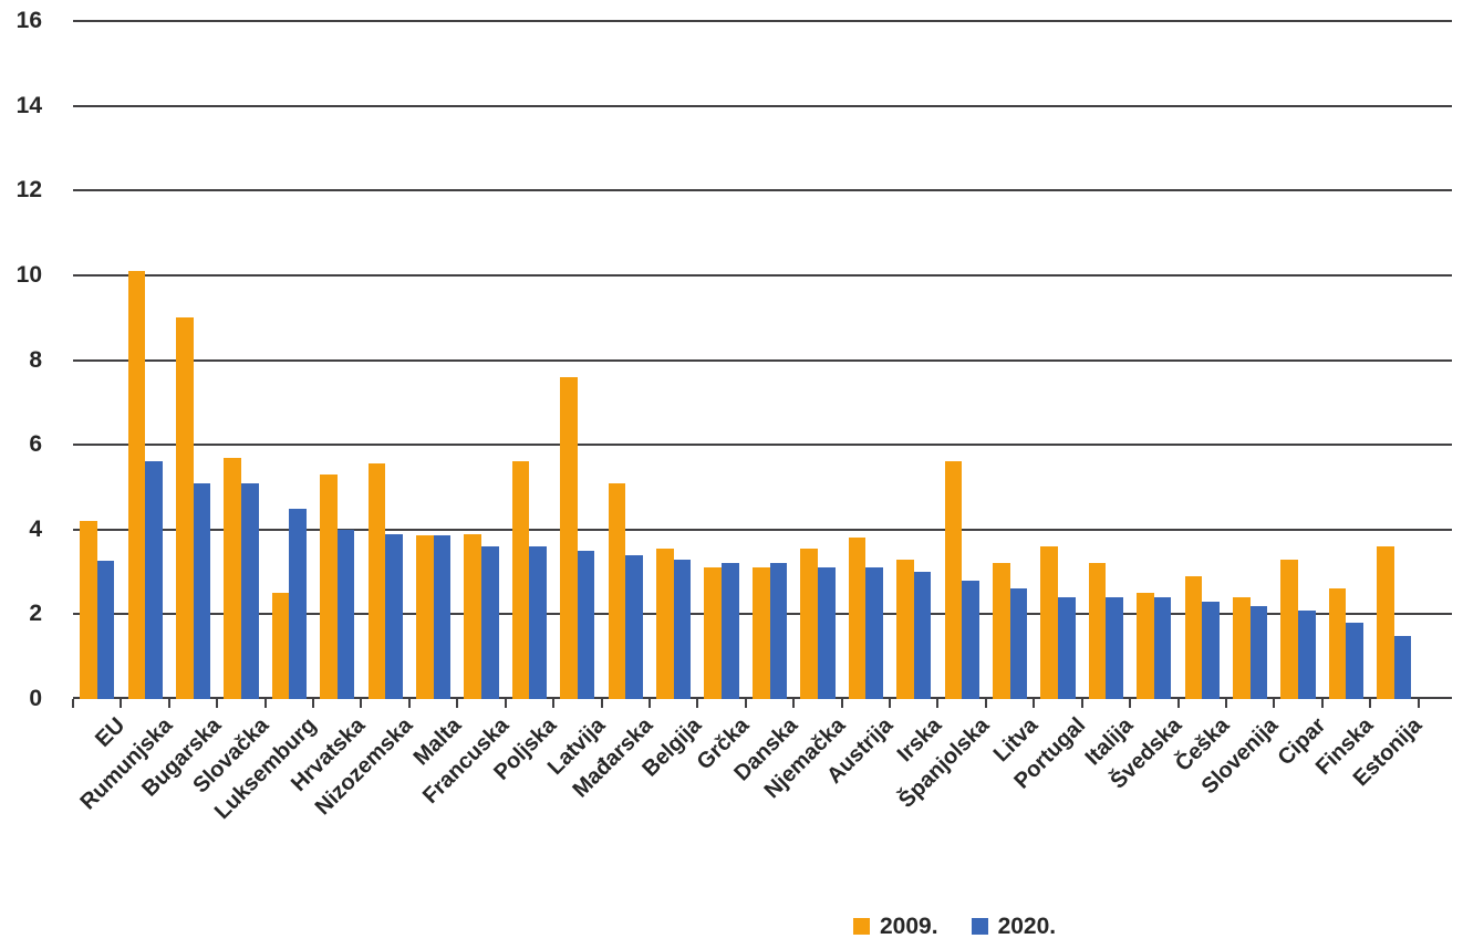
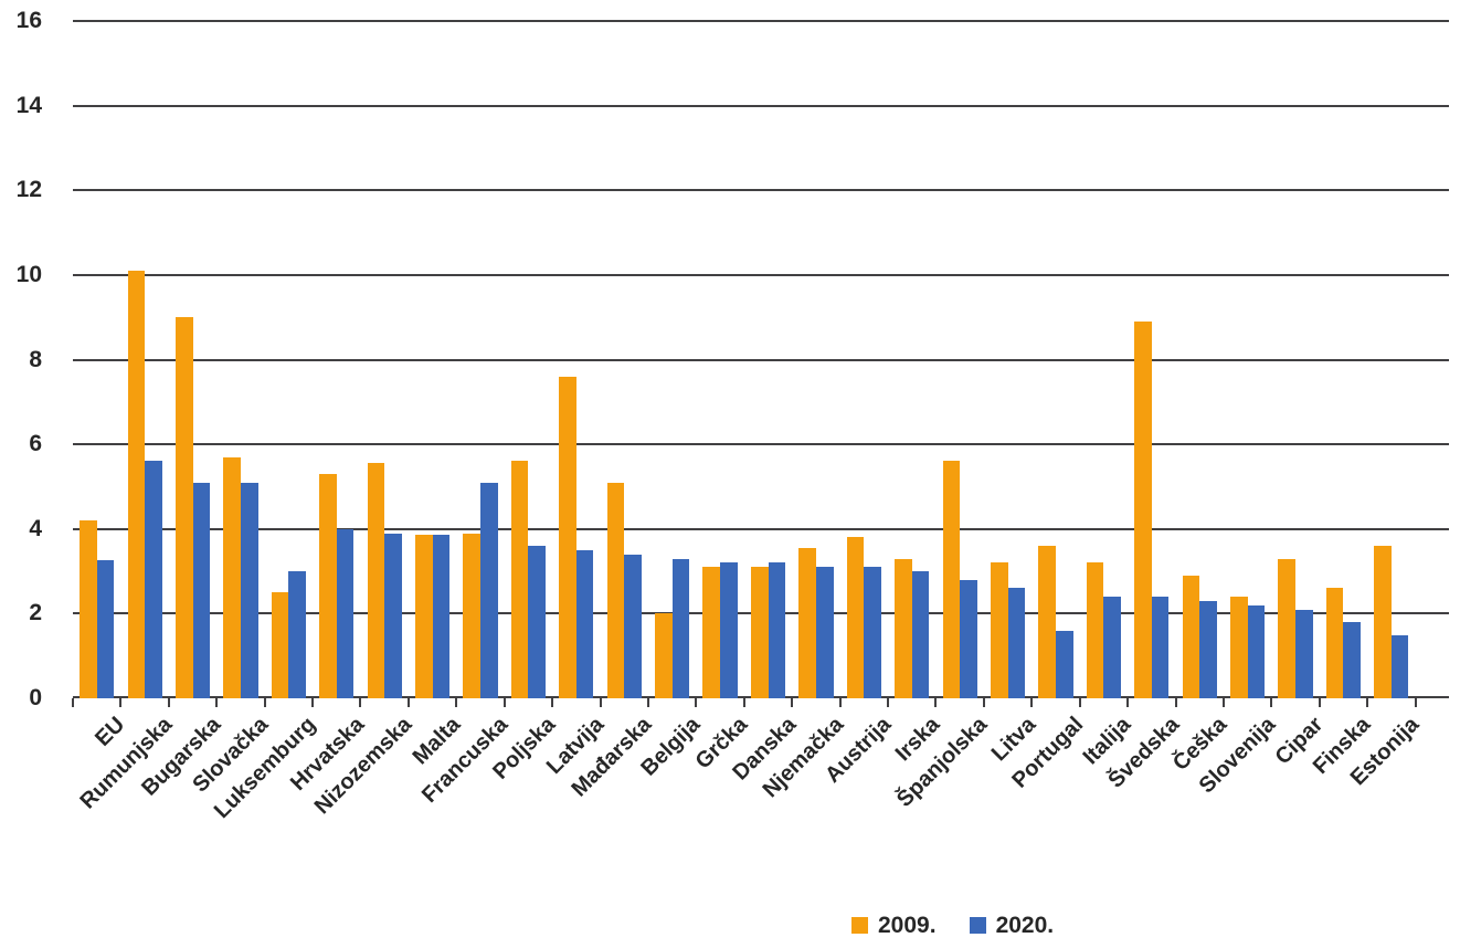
2020./Luksemburg: 4.5 -> 3.0
2020./Francuska: 3.6 -> 5.1
2009./Belgija: 3.5 -> 2.0
2020./Portugal: 2.4 -> 1.6
2009./Švedska: 2.5 -> 8.9
